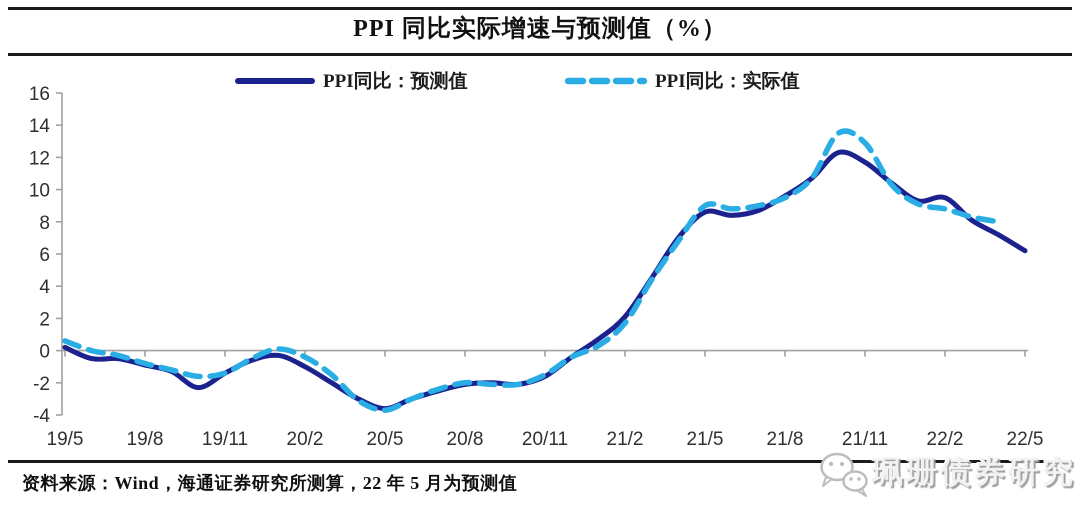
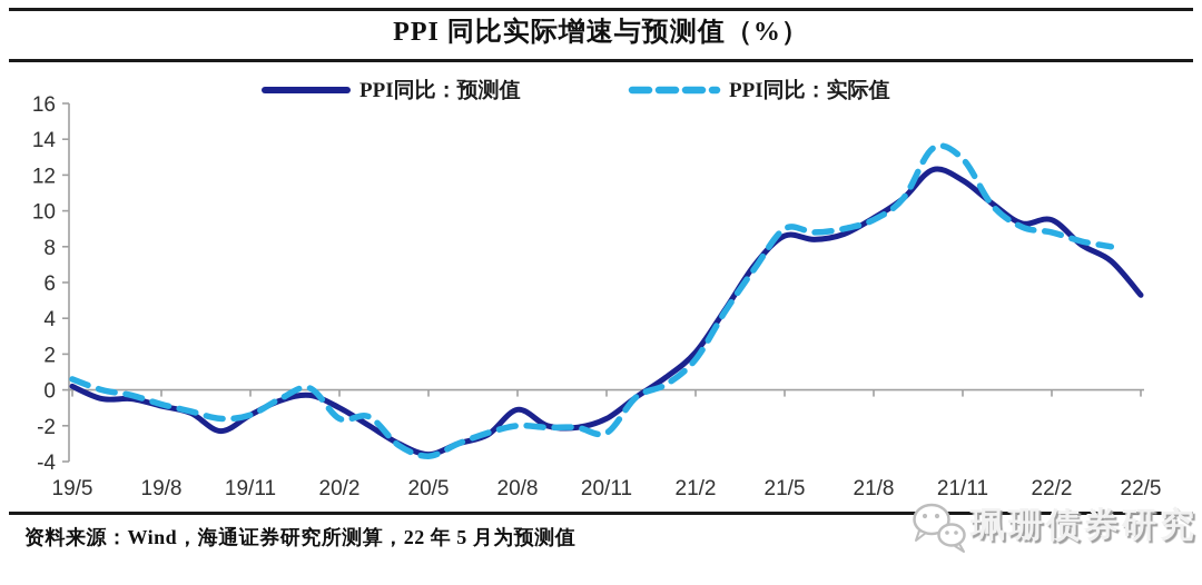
PPI同比：实际值/20/2: -0.4 -> -1.6
PPI同比：预测值/20/8: -2.1 -> -1.1
PPI同比：实际值/20/11: -1.5 -> -2.4
PPI同比：预测值/22/5: 6.2 -> 5.3
